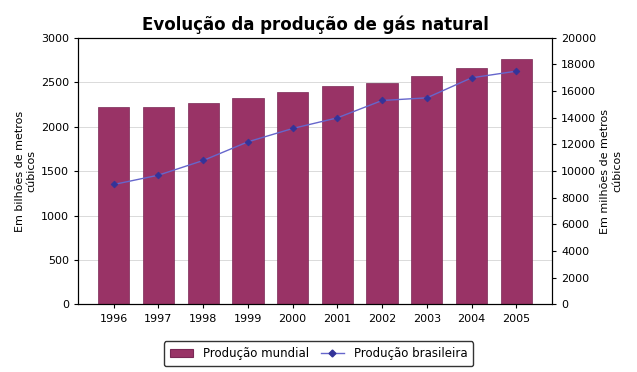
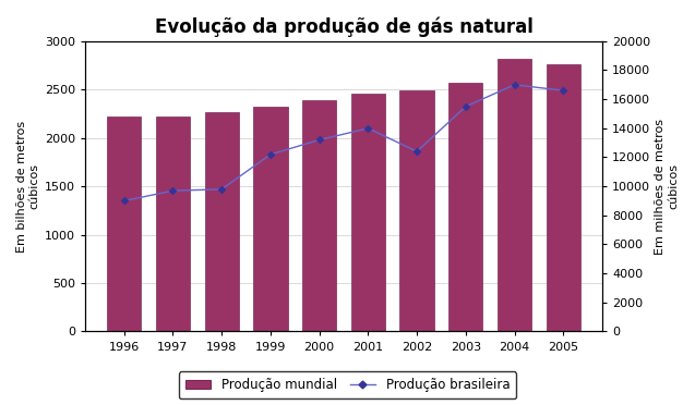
Produção brasileira/1998: 10800 -> 9800
Produção brasileira/2002: 15300 -> 12400
Produção mundial/2004: 2660 -> 2820
Produção brasileira/2005: 17500 -> 16600
